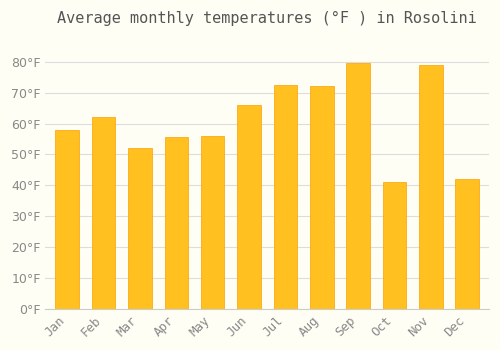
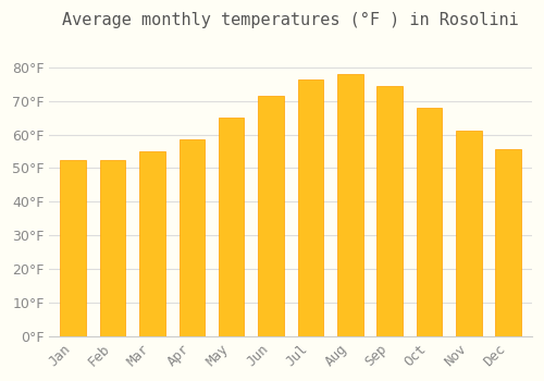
Jan: 58.0°F -> 52.5°F
Feb: 62.0°F -> 52.5°F
Mar: 52.0°F -> 55.0°F
Apr: 55.5°F -> 58.5°F
May: 56.0°F -> 65.0°F
Jun: 66.0°F -> 71.5°F
Jul: 72.5°F -> 76.5°F
Aug: 72.0°F -> 78.0°F
Sep: 79.5°F -> 74.5°F
Oct: 41.0°F -> 68.0°F
Nov: 79.0°F -> 61.0°F
Dec: 42.0°F -> 55.5°F
